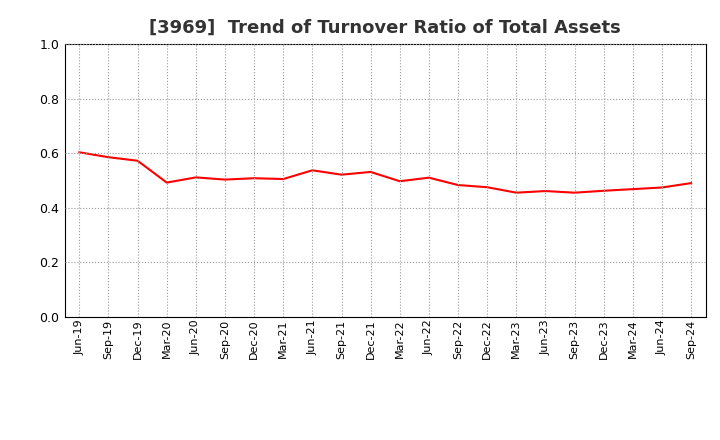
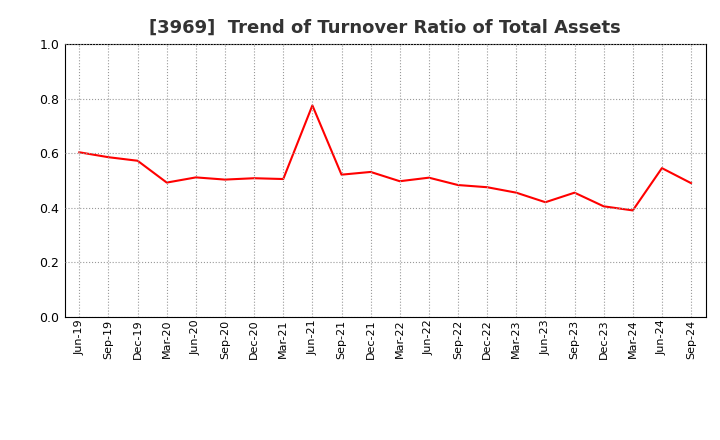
Jun-21: 0.537 -> 0.775
Jun-23: 0.461 -> 0.420
Dec-23: 0.462 -> 0.405
Mar-24: 0.468 -> 0.390
Jun-24: 0.474 -> 0.545
